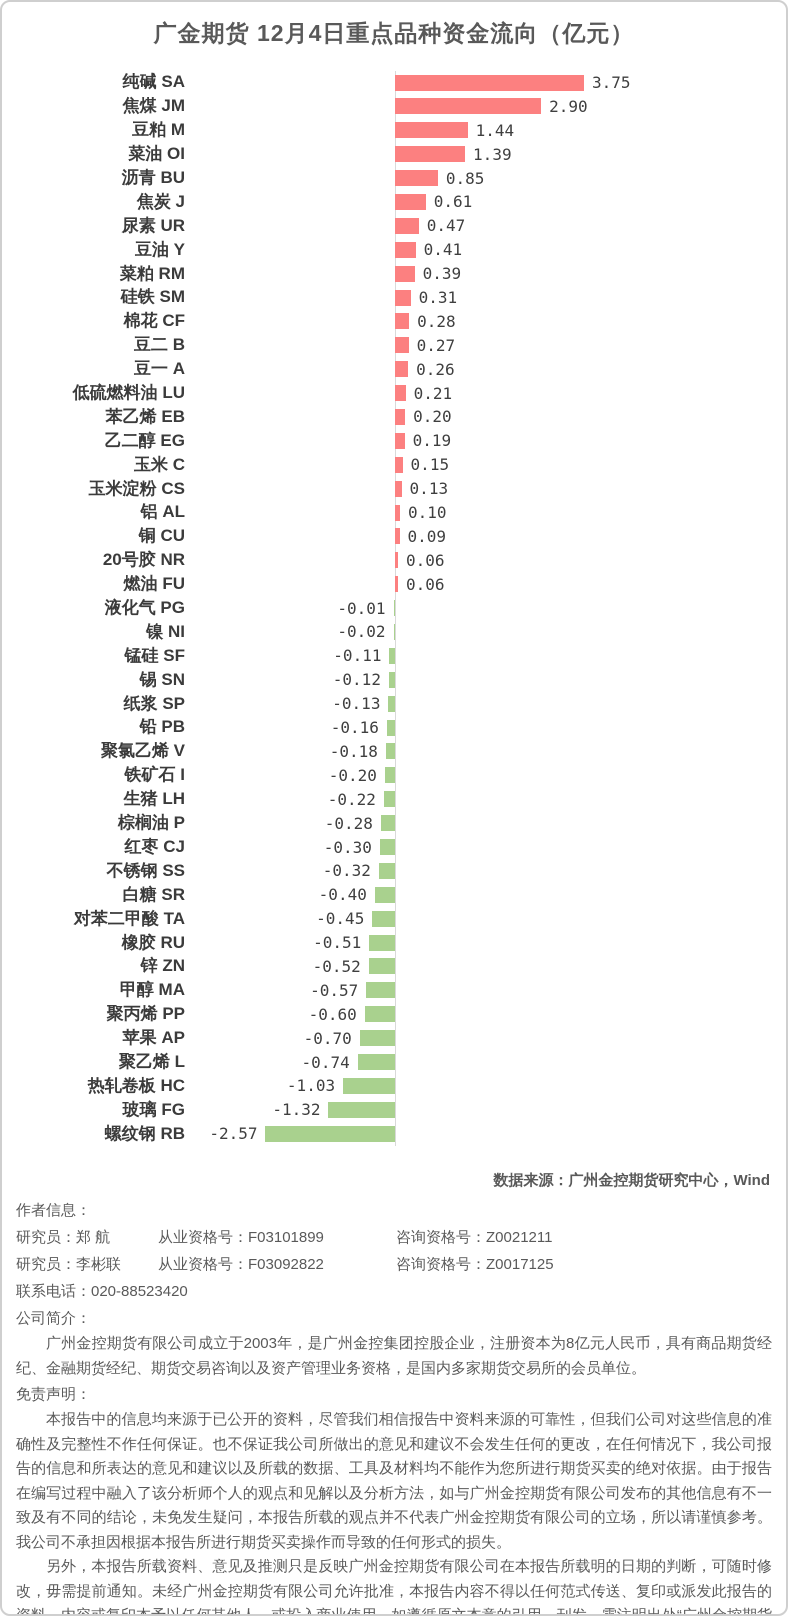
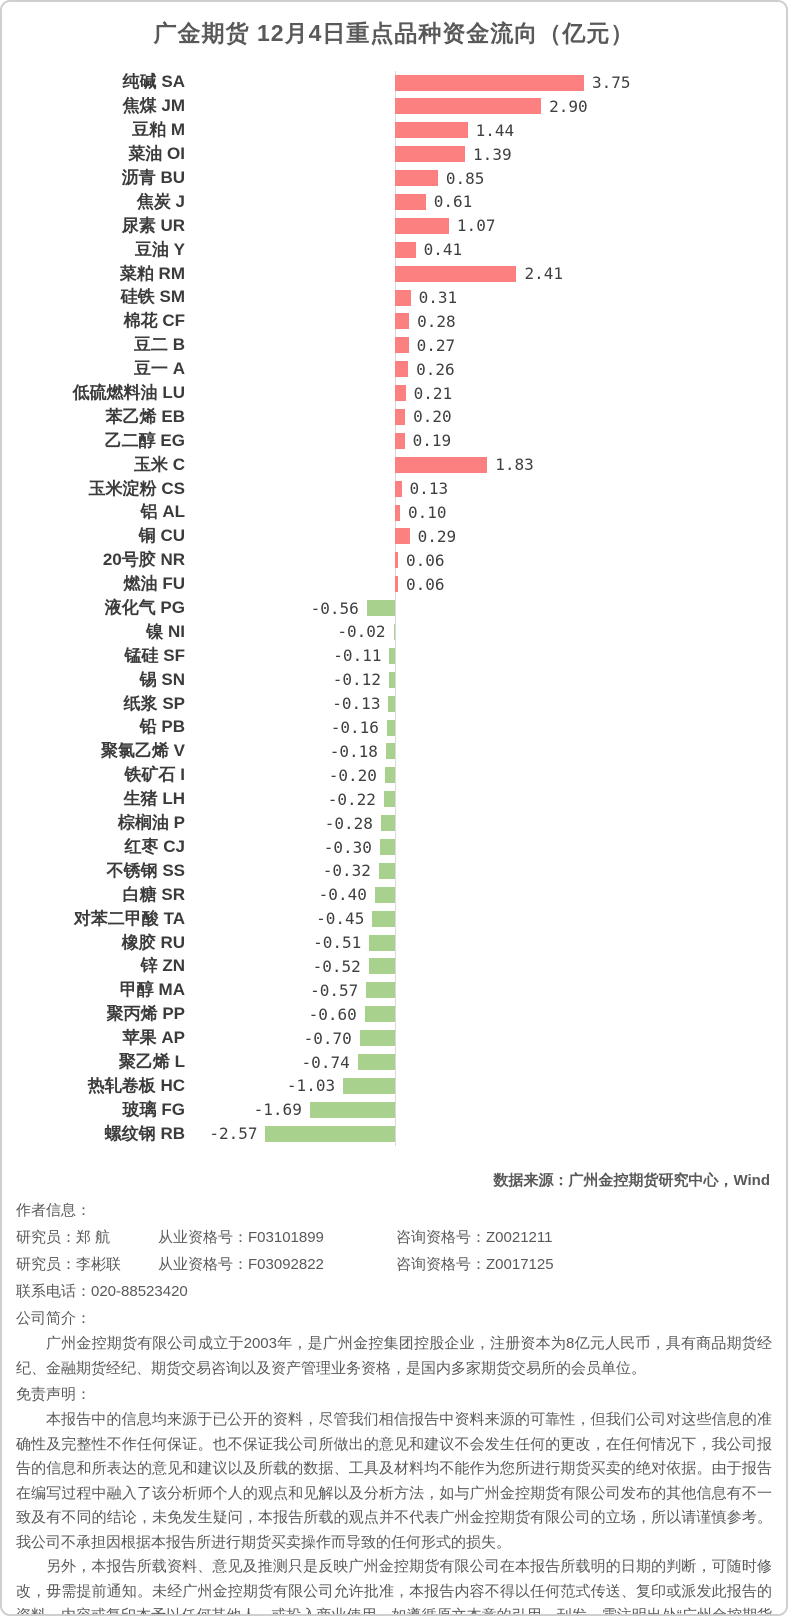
尿素 UR: 0.47 -> 1.07
菜粕 RM: 0.39 -> 2.41
玉米 C: 0.15 -> 1.83
铜 CU: 0.09 -> 0.29
液化气 PG: -0.01 -> -0.56
玻璃 FG: -1.32 -> -1.69
